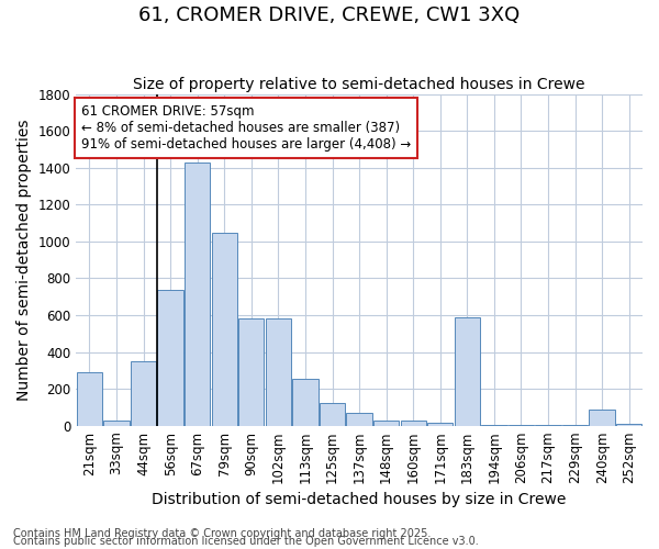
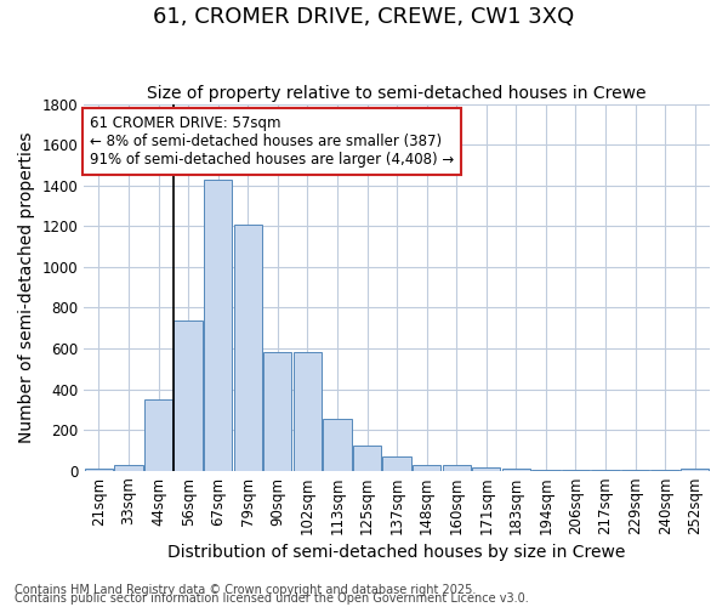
21sqm: 290 -> 10
79sqm: 1050 -> 1210
183sqm: 590 -> 10
240sqm: 90 -> 0
